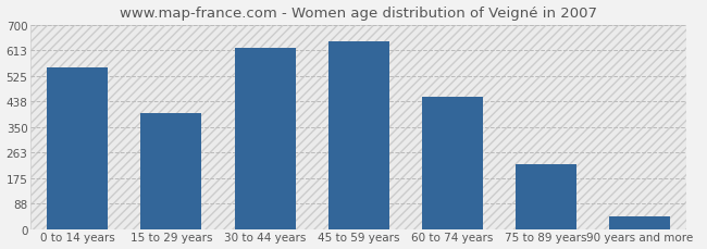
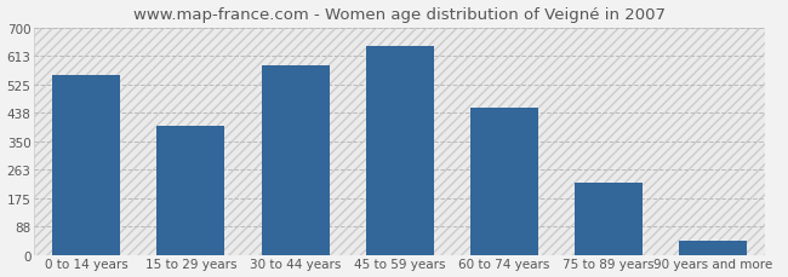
30 to 44 years: 623 -> 585
